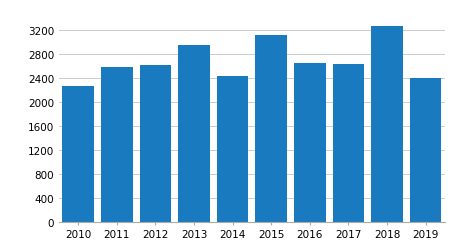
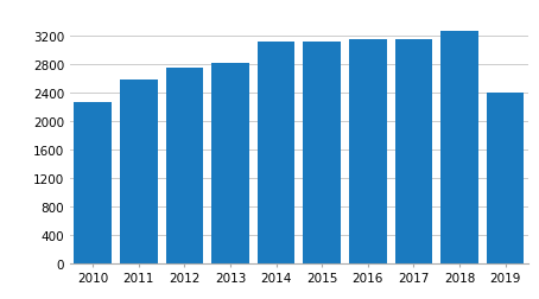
2012: 2620 -> 2760
2013: 2960 -> 2820
2014: 2440 -> 3120
2016: 2660 -> 3160
2017: 2640 -> 3150
